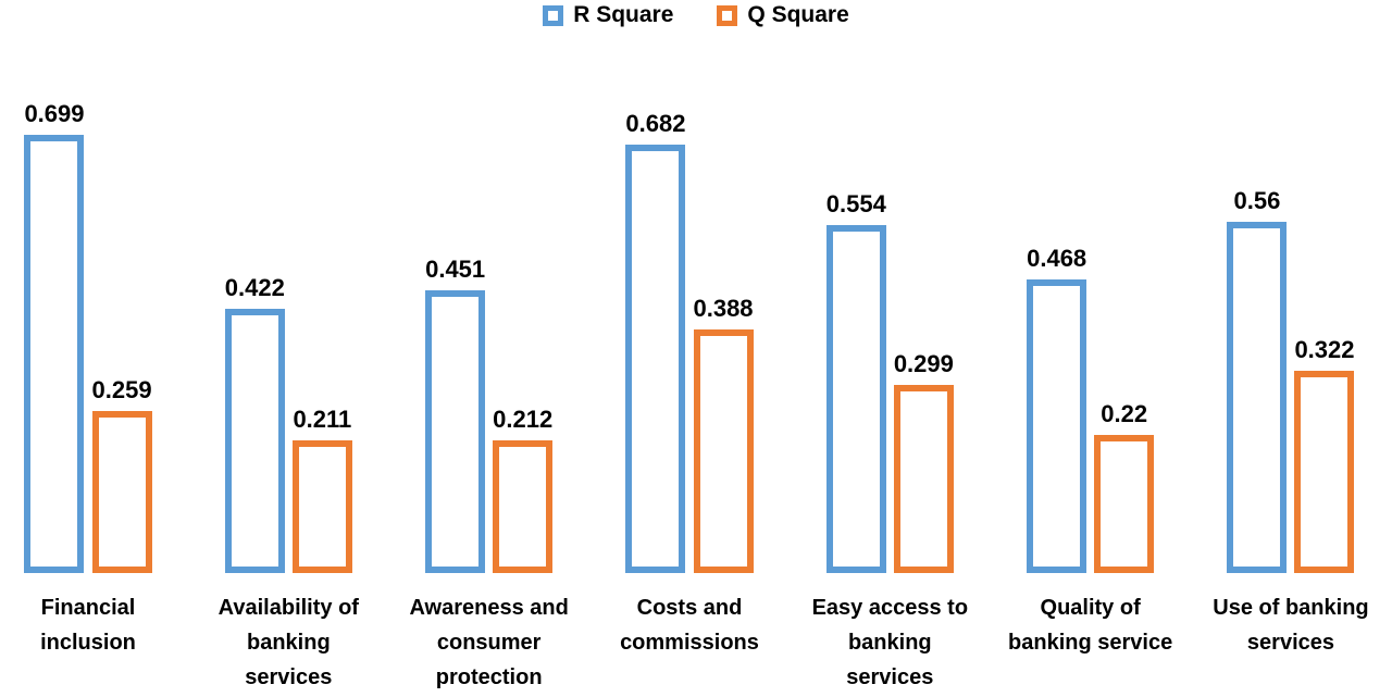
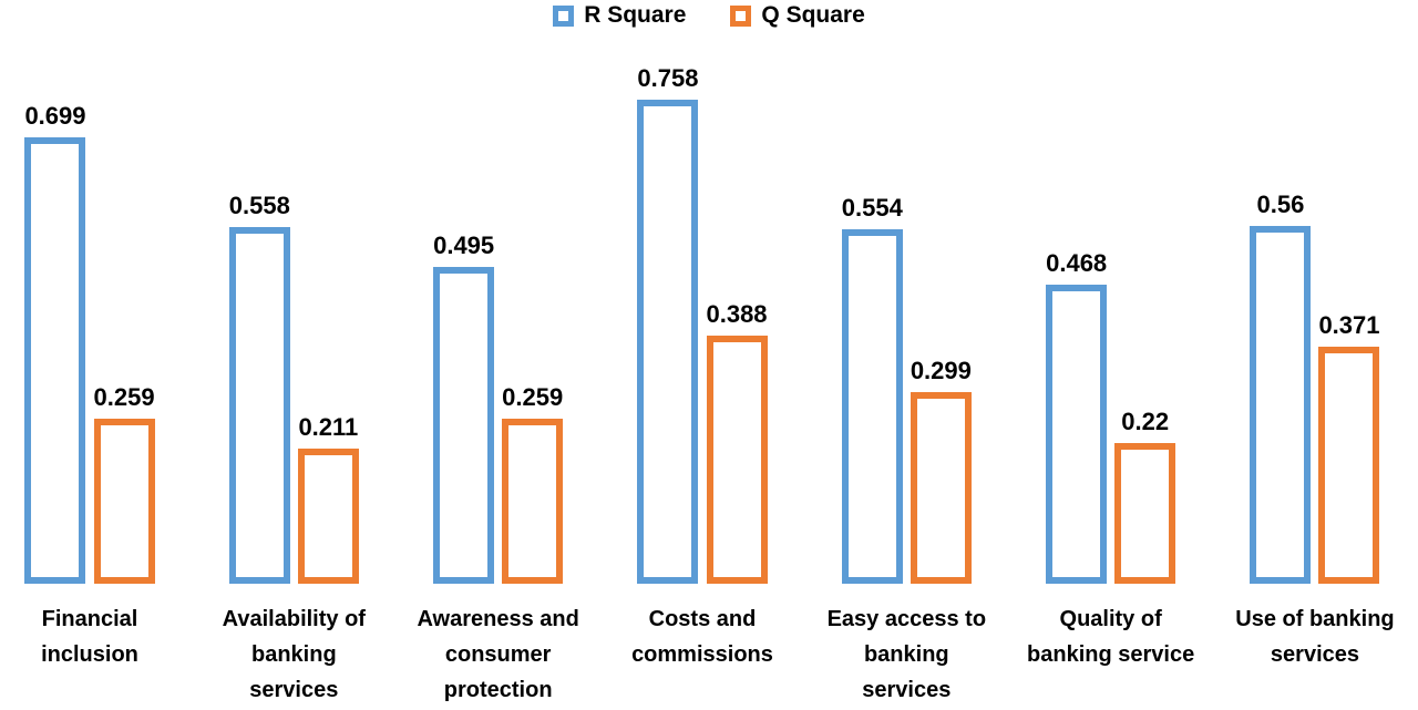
R Square/Availability of banking services: 0.422 -> 0.558
R Square/Awareness and consumer protection: 0.451 -> 0.495
Q Square/Awareness and consumer protection: 0.212 -> 0.259
R Square/Costs and commissions: 0.682 -> 0.758
Q Square/Use of banking services: 0.322 -> 0.371
